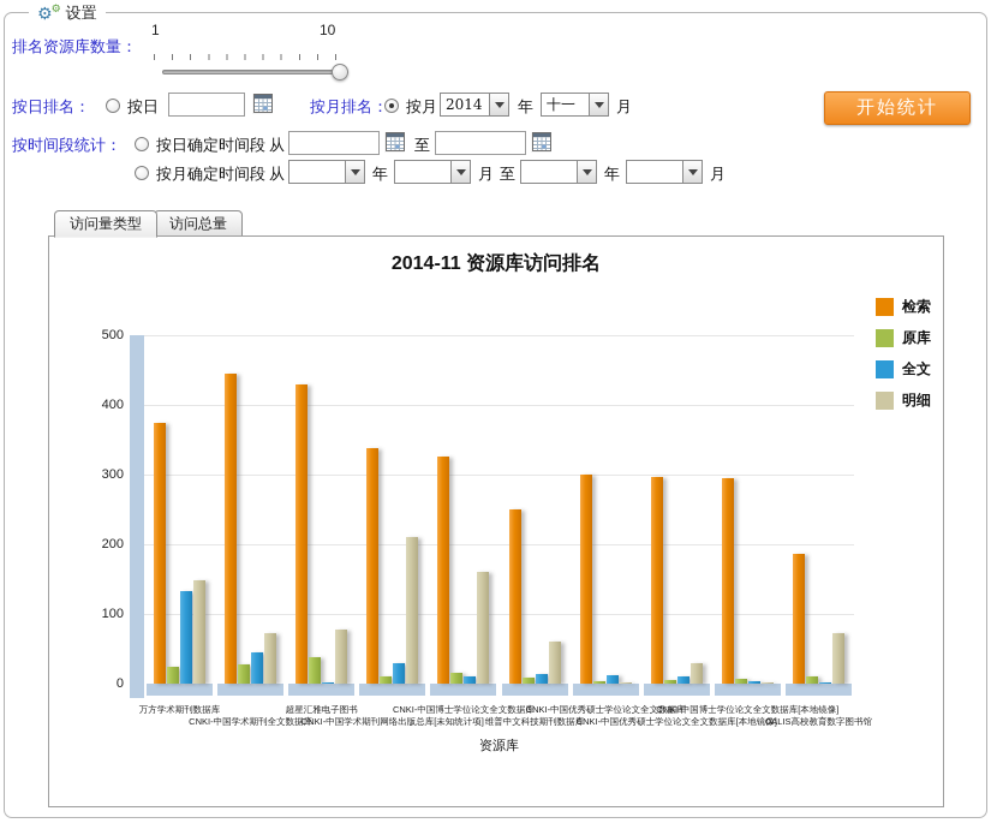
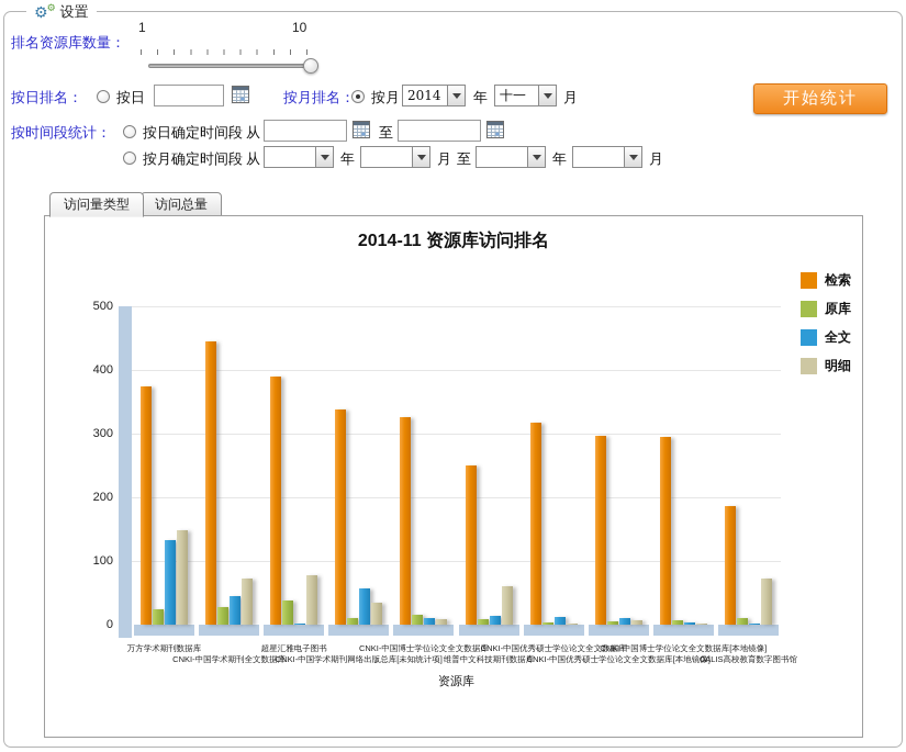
检索/超星汇雅电子图书: 430 -> 390
全文/CNKI-中国学术期刊网络出版总库[未知统计项]: 30 -> 60
明细/CNKI-中国学术期刊网络出版总库[未知统计项]: 210 -> 30
明细/CNKI-中国博士学位论文全文数据库: 160 -> 10
检索/CNKI-中国优秀硕士学位论文全文数据库: 300 -> 320
明细/CNKI-中国优秀硕士学位论文全文数据库[本地镜像]: 30 -> 10
